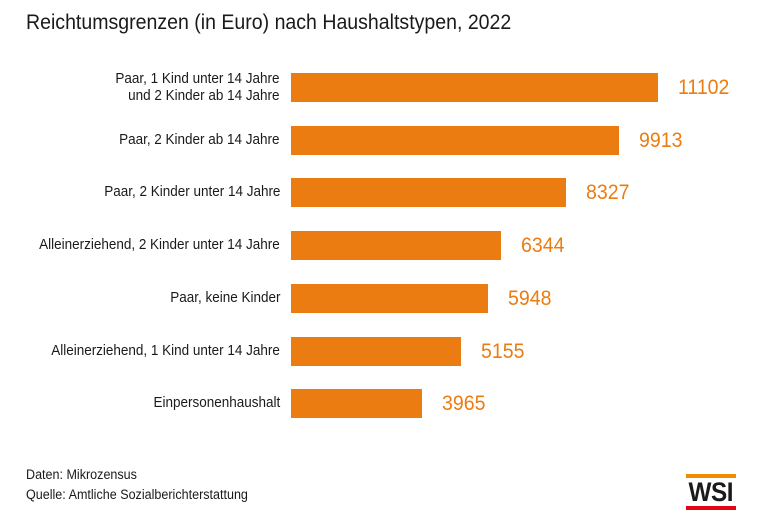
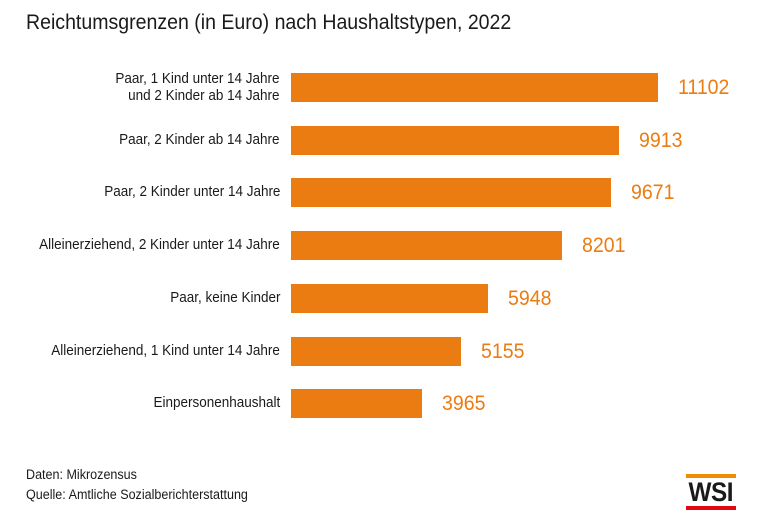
Paar, 2 Kinder unter 14 Jahre: 8327 -> 9671
Alleinerziehend, 2 Kinder unter 14 Jahre: 6344 -> 8201
